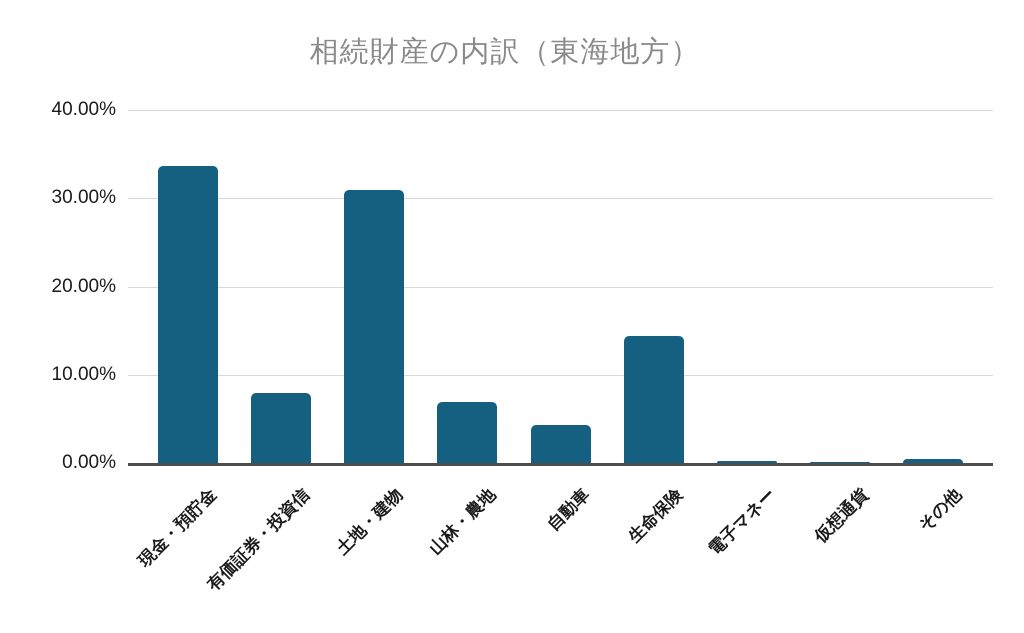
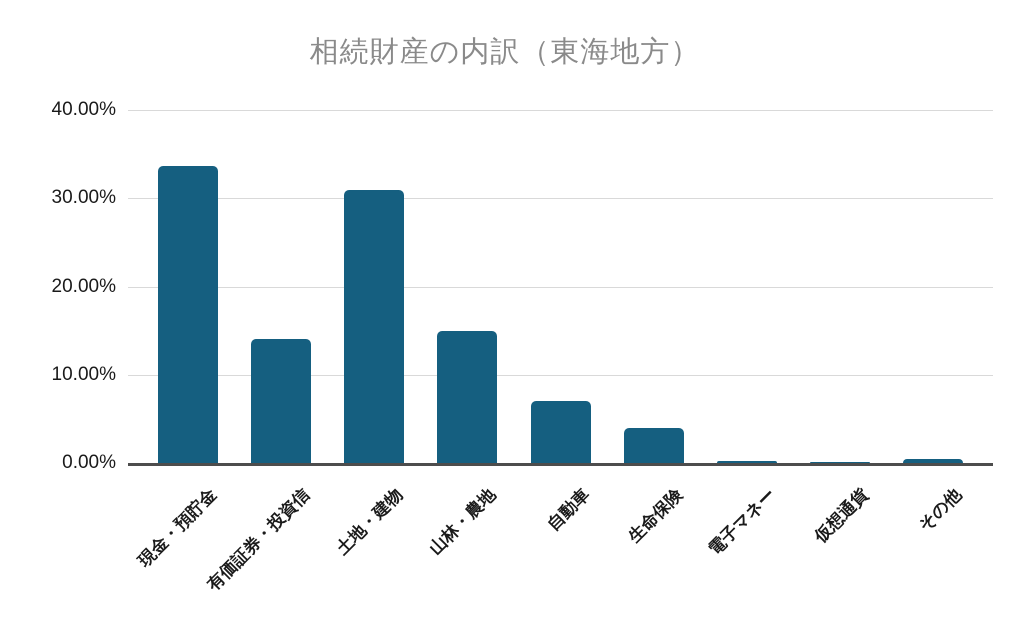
有価証券・投資信: 8% -> 14%
山林・農地: 7% -> 15%
自動車: 4% -> 7%
生命保険: 14% -> 4%
